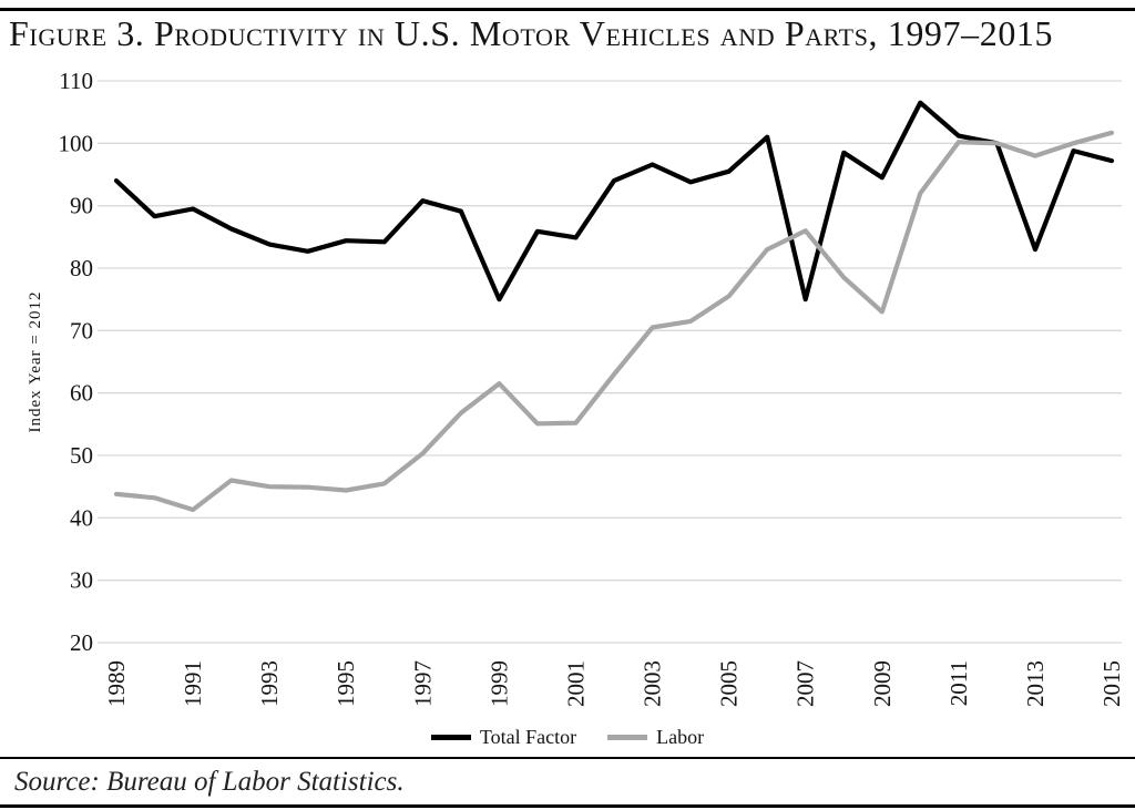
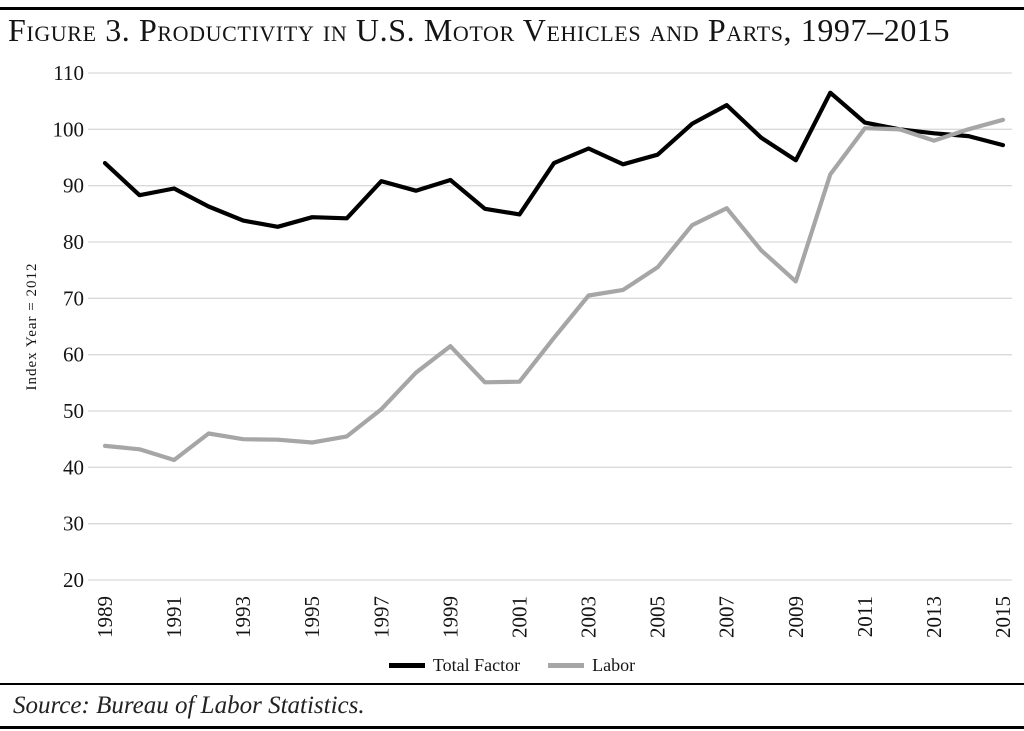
Total Factor/1999: 75 -> 91
Total Factor/2007: 75 -> 104
Total Factor/2013: 83 -> 99
